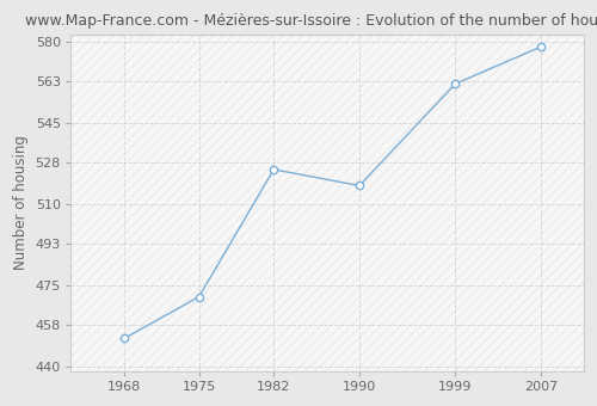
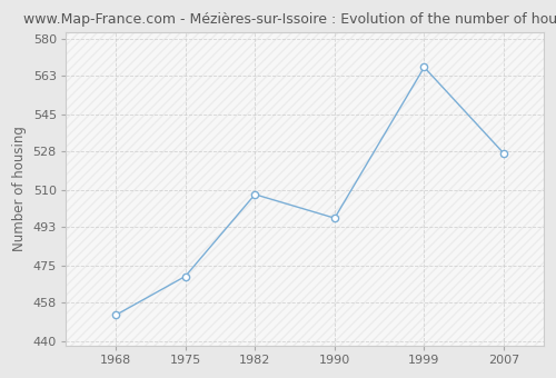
1982: 525 -> 508
1990: 518 -> 497
1999: 562 -> 567
2007: 578 -> 527
